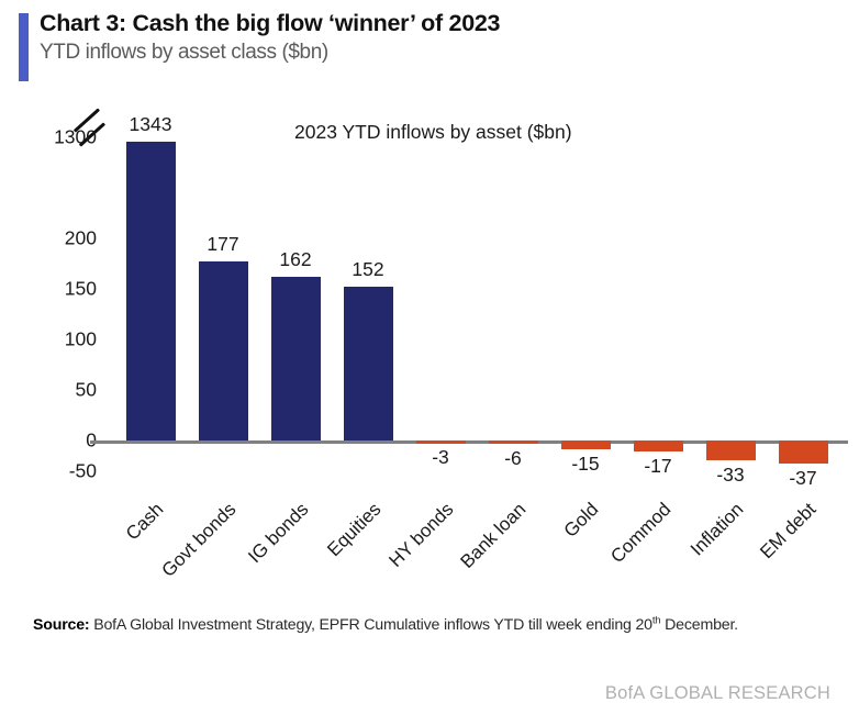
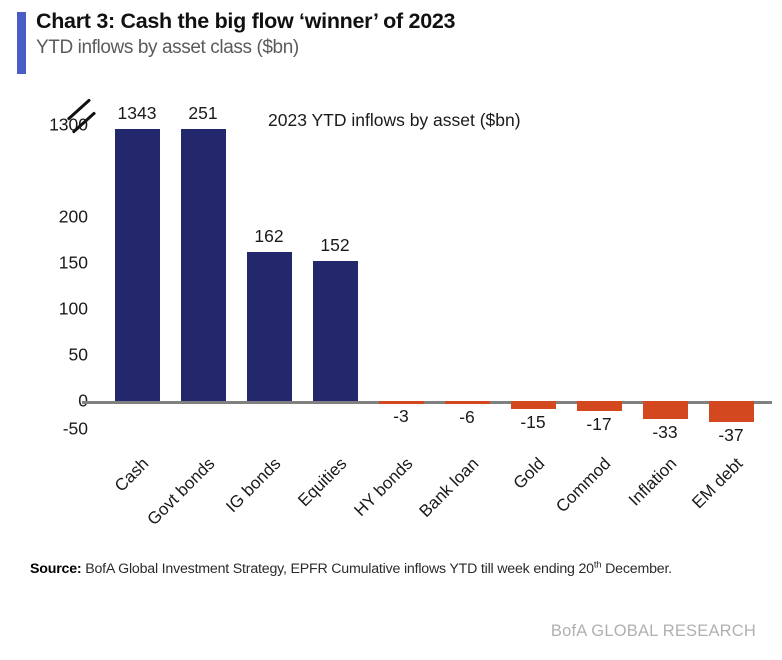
Govt bonds: 177 -> 251
